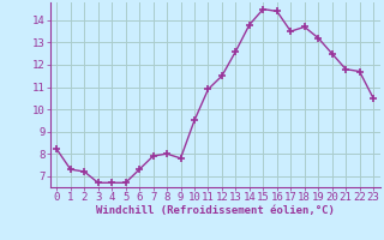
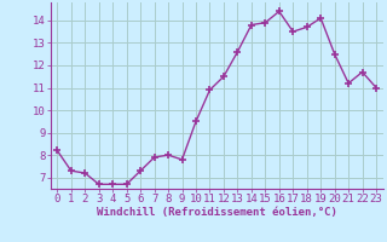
15: 14.5 -> 13.9
19: 13.2 -> 14.1
21: 11.8 -> 11.2
23: 10.5 -> 11.0
